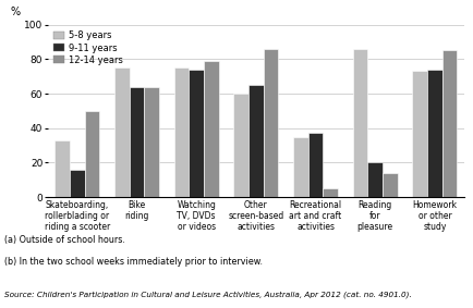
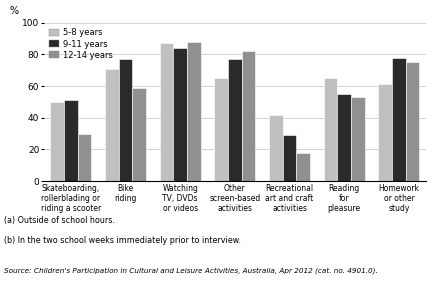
5-8 years/Skateboarding, rollerblading or riding a scooter: 33 -> 50
9-11 years/Skateboarding, rollerblading or riding a scooter: 16 -> 51
12-14 years/Skateboarding, rollerblading or riding a scooter: 50 -> 30
5-8 years/Bike riding: 75 -> 71
9-11 years/Bike riding: 64 -> 77
12-14 years/Bike riding: 64 -> 59
5-8 years/Watching TV, DVDs or videos: 75 -> 87
9-11 years/Watching TV, DVDs or videos: 74 -> 84
12-14 years/Watching TV, DVDs or videos: 79 -> 88
5-8 years/Other screen-based activities: 60 -> 65
9-11 years/Other screen-based activities: 65 -> 77
12-14 years/Other screen-based activities: 86 -> 82
5-8 years/Recreational art and craft activities: 35 -> 42
9-11 years/Recreational art and craft activities: 37 -> 29
12-14 years/Recreational art and craft activities: 5 -> 18
5-8 years/Reading for pleasure: 86 -> 65
9-11 years/Reading for pleasure: 20 -> 55
12-14 years/Reading for pleasure: 14 -> 53
5-8 years/Homework or other study: 73 -> 61
9-11 years/Homework or other study: 74 -> 78
12-14 years/Homework or other study: 85 -> 75
